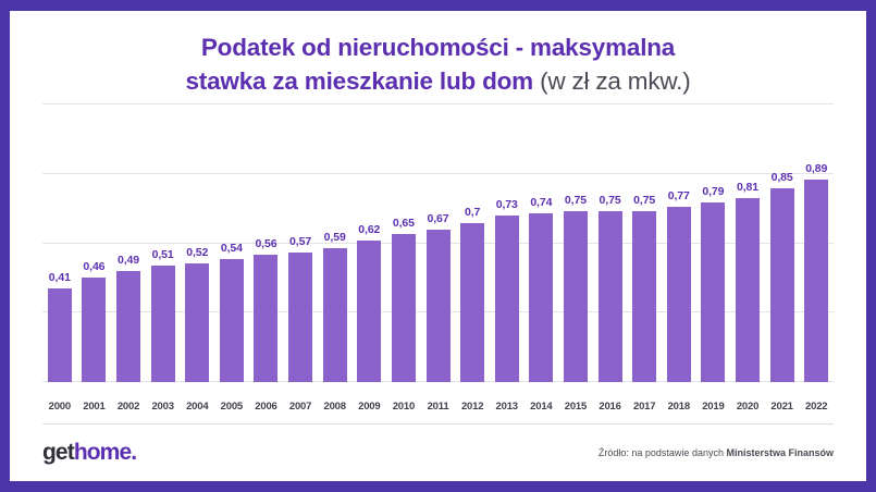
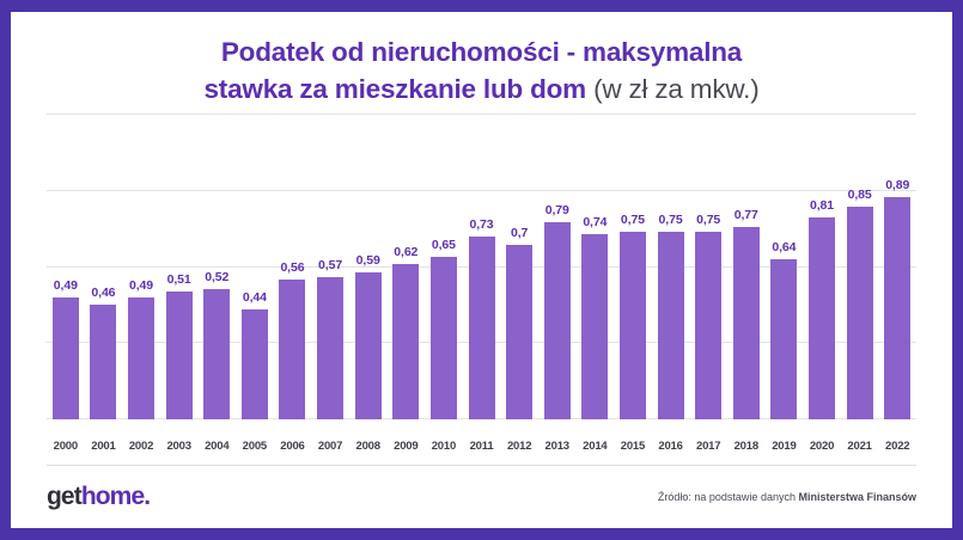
2000: 0,41 -> 0,49
2005: 0,54 -> 0,44
2011: 0,67 -> 0,73
2013: 0,73 -> 0,79
2019: 0,79 -> 0,64
